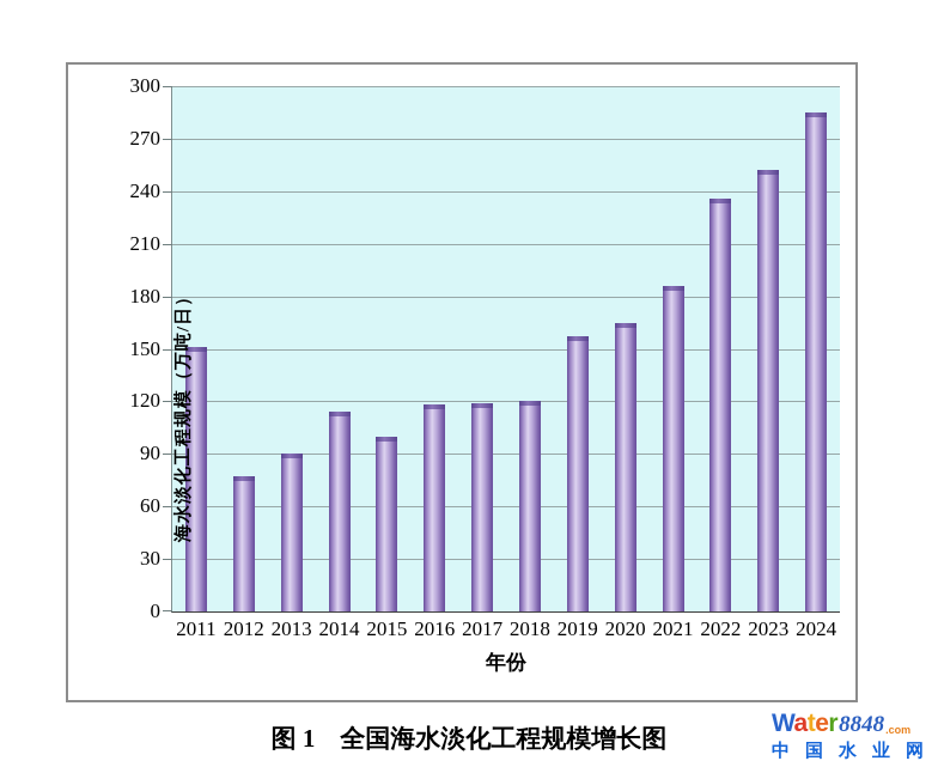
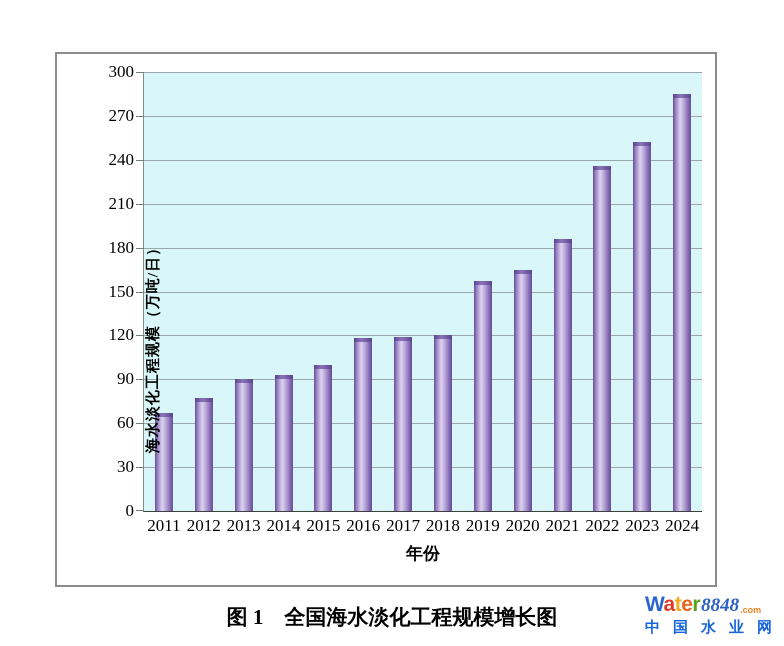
2011: 151 -> 67
2014: 114 -> 93
